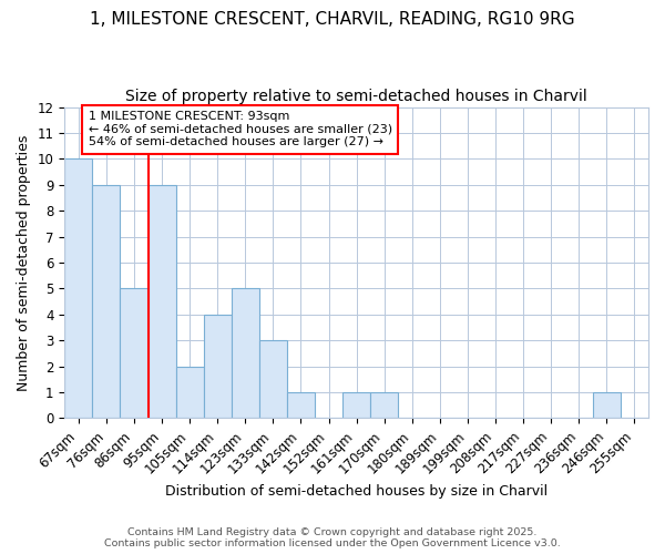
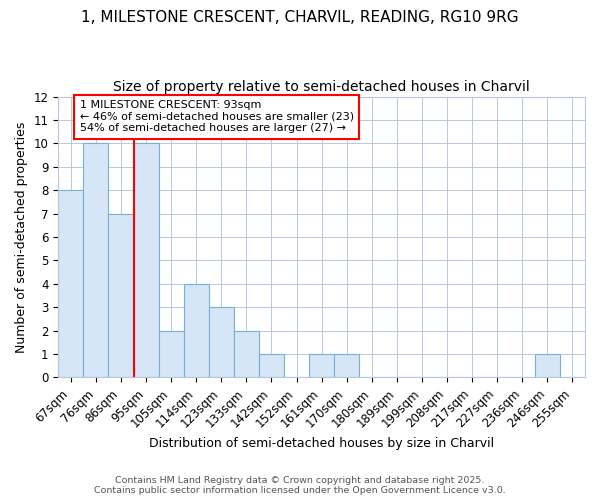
67sqm: 10 -> 8
76sqm: 9 -> 10
86sqm: 5 -> 7
95sqm: 9 -> 10
123sqm: 5 -> 3
133sqm: 3 -> 2
